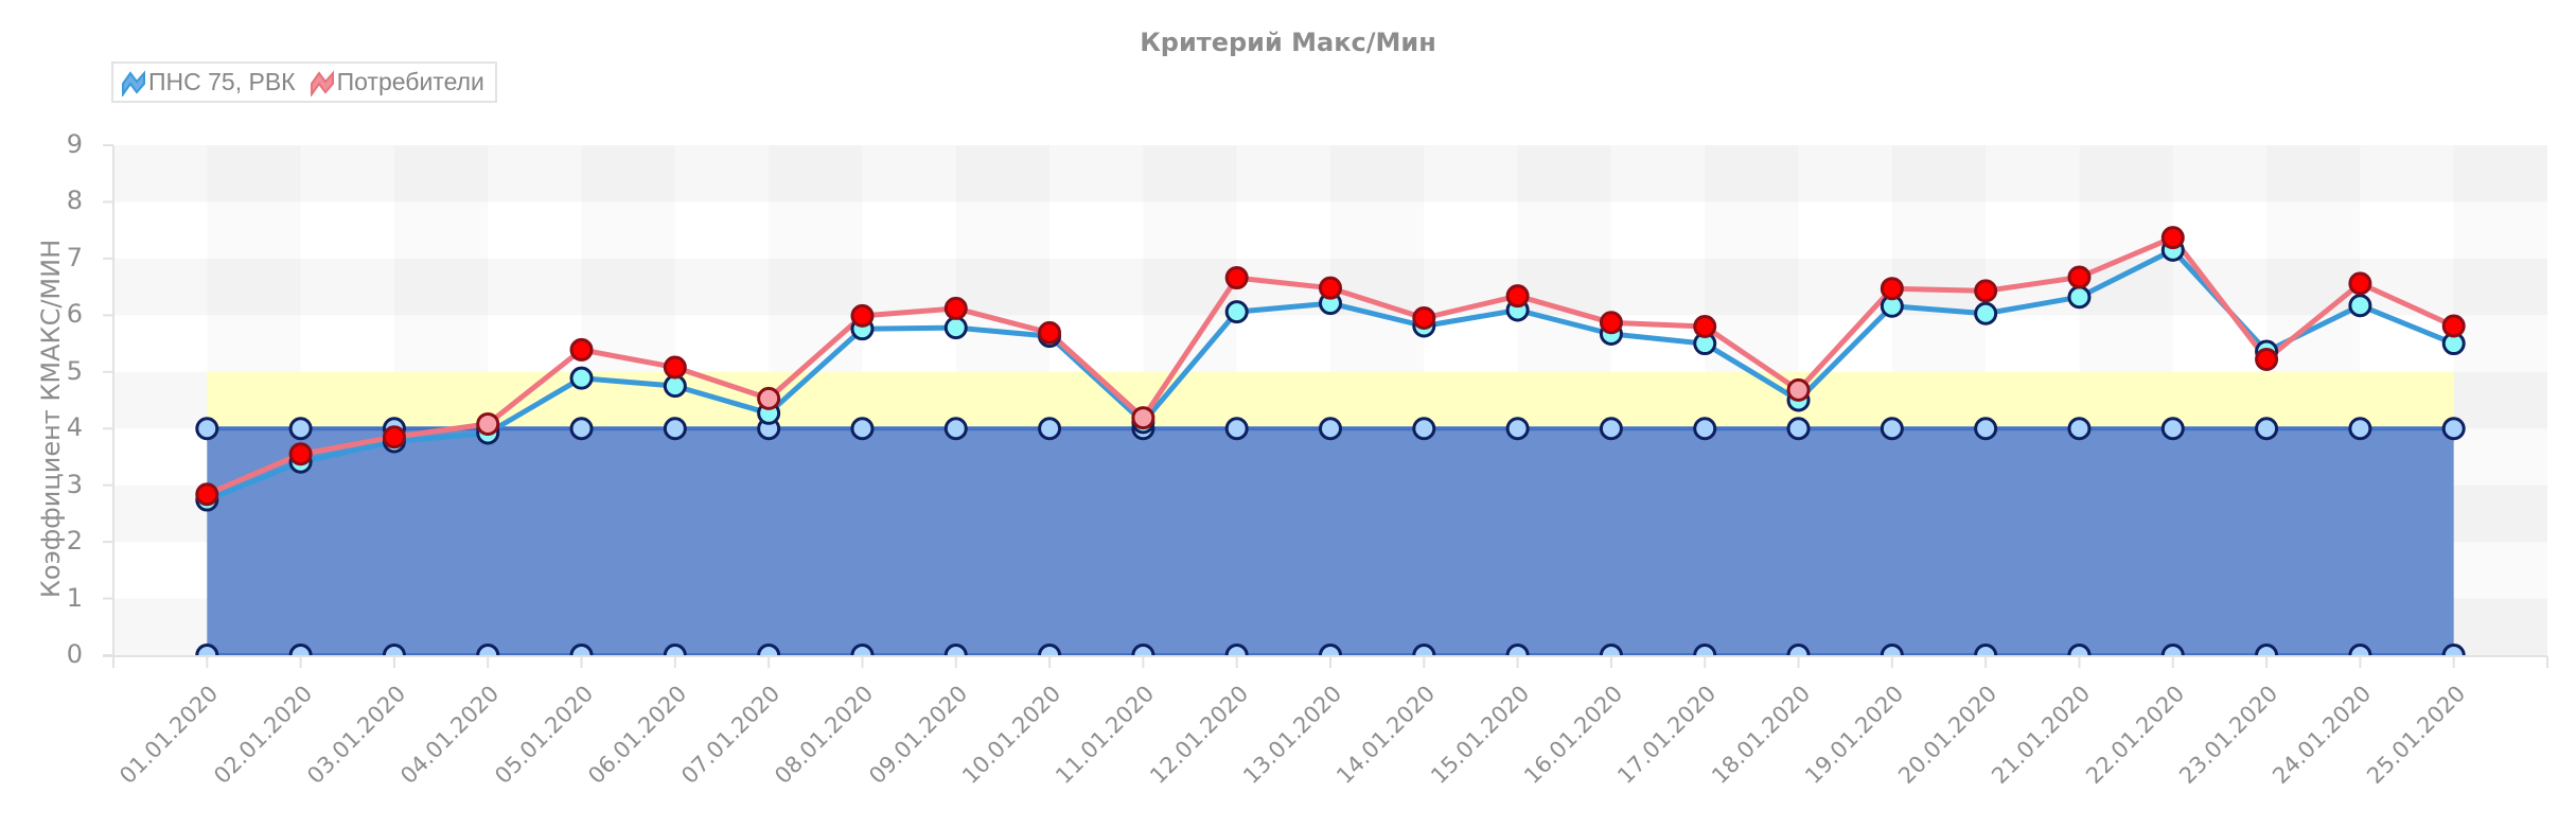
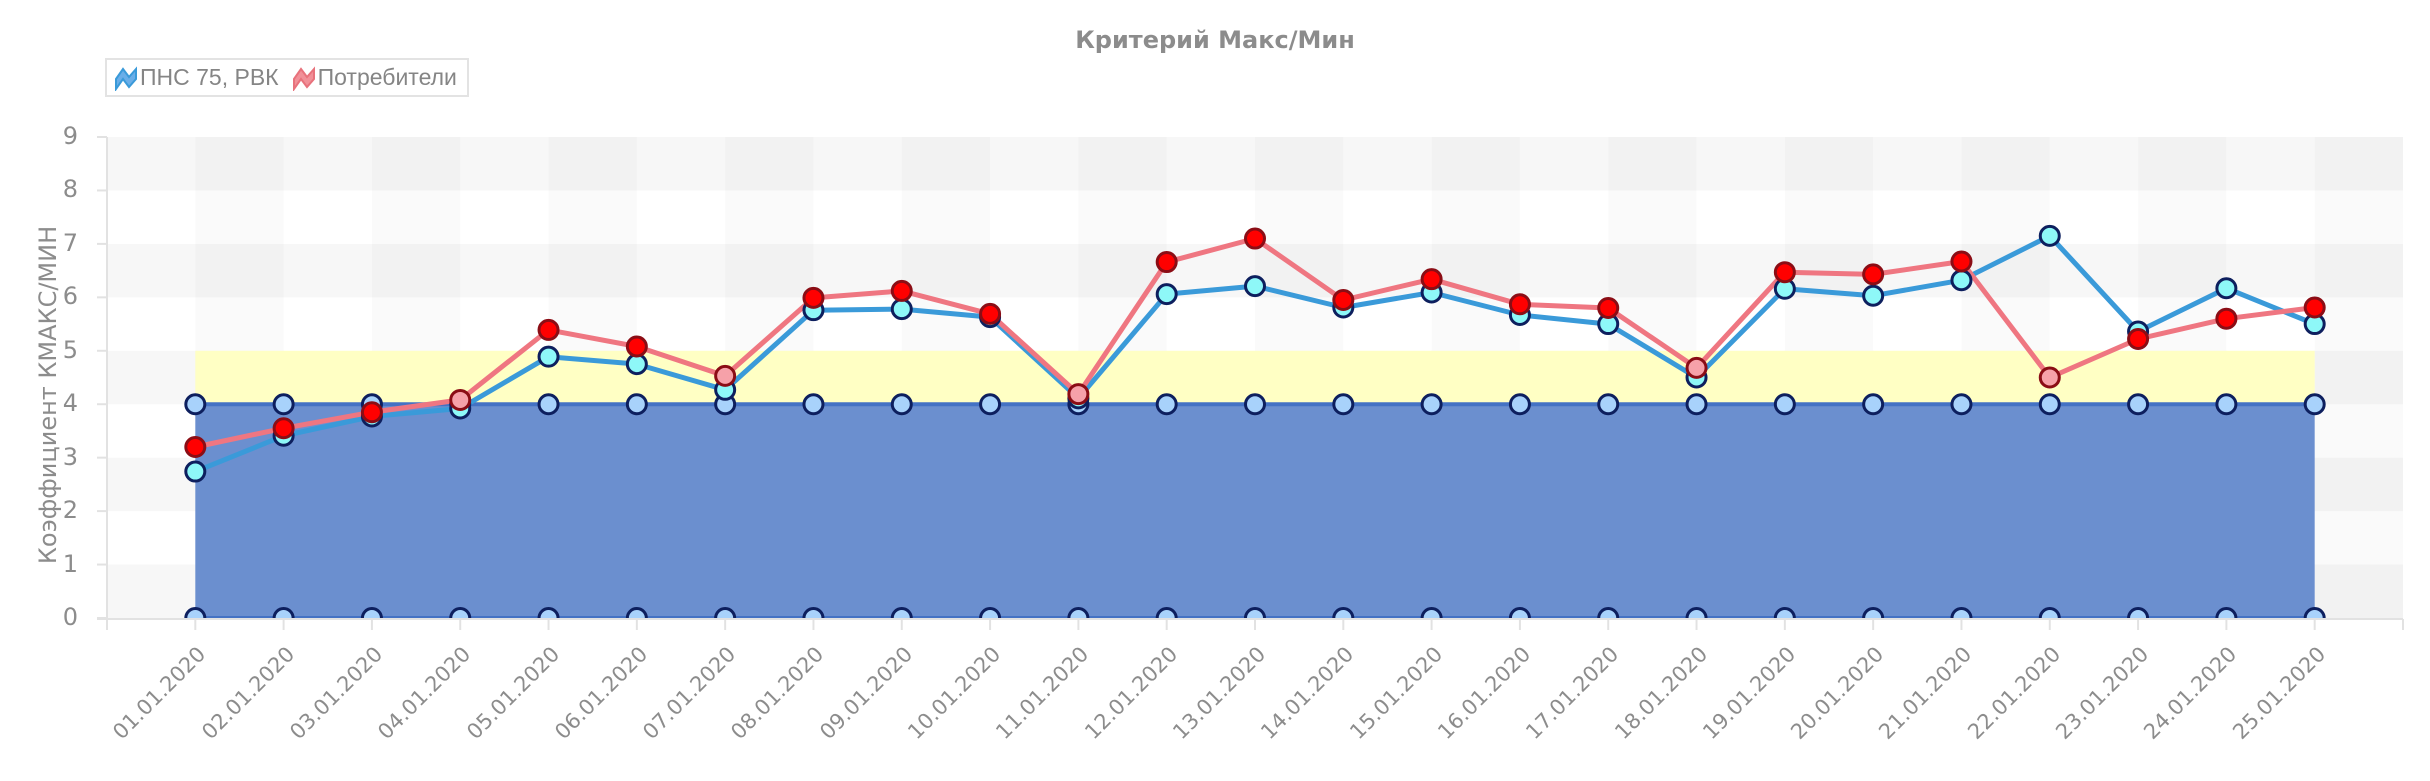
Потребители/01.01.2020: 2.8 -> 3.2
Потребители/13.01.2020: 6.5 -> 7.1
Потребители/22.01.2020: 7.4 -> 4.5
Потребители/24.01.2020: 6.6 -> 5.6
